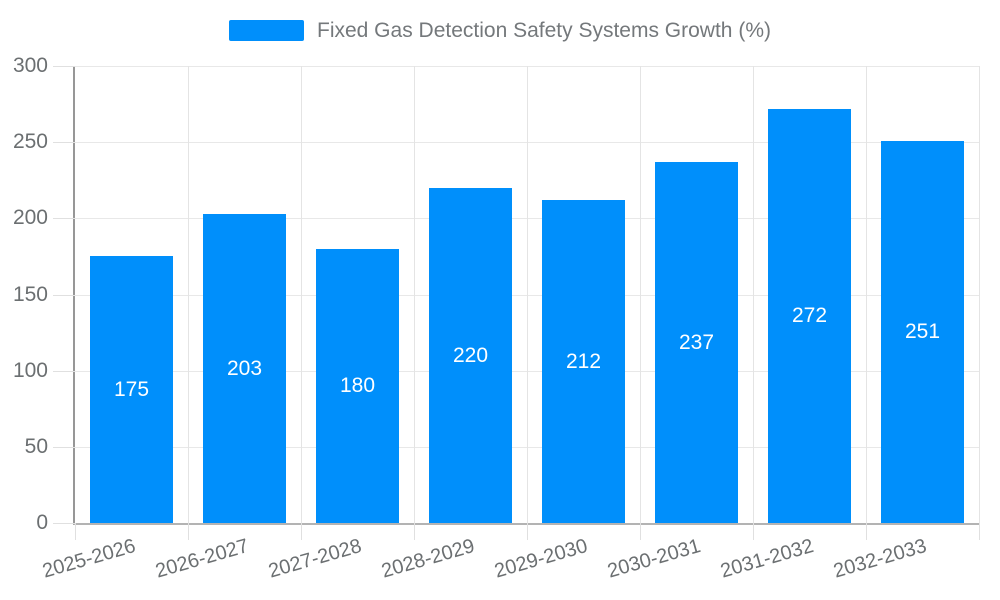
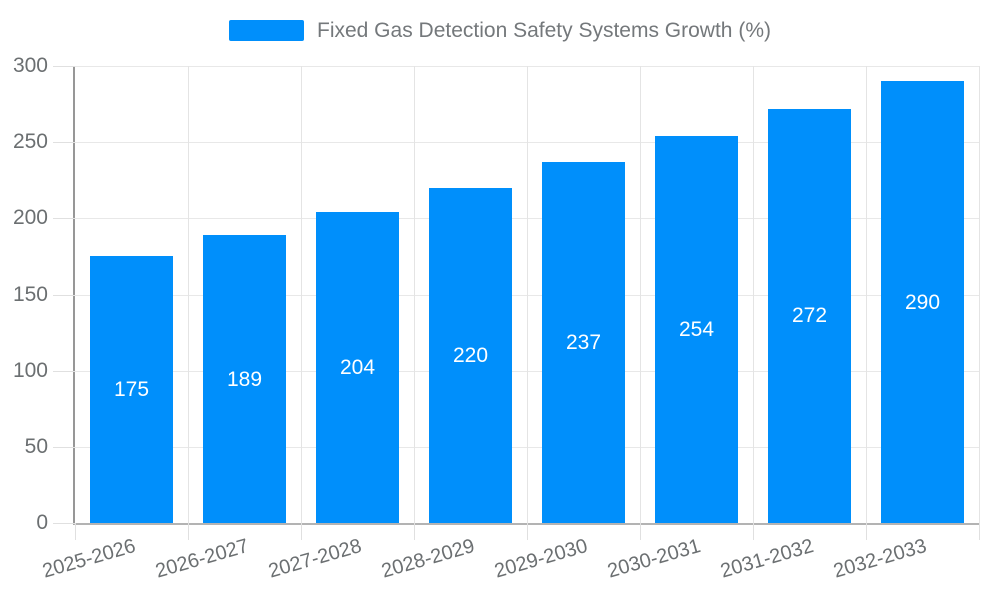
2026-2027: 203 -> 189
2027-2028: 180 -> 204
2029-2030: 212 -> 237
2030-2031: 237 -> 254
2032-2033: 251 -> 290
